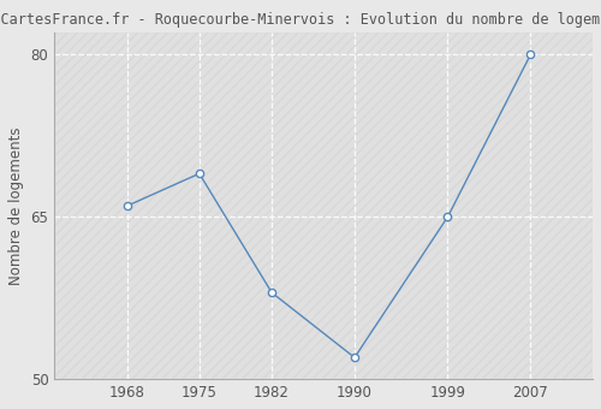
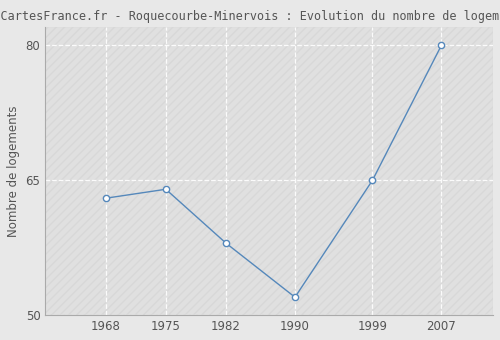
1968: 66 -> 63
1975: 69 -> 64
